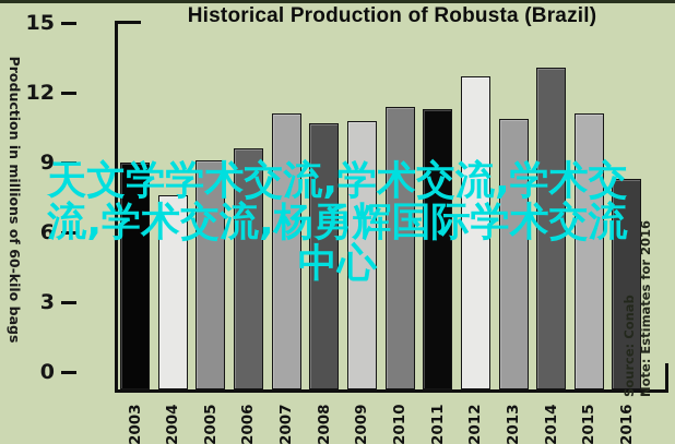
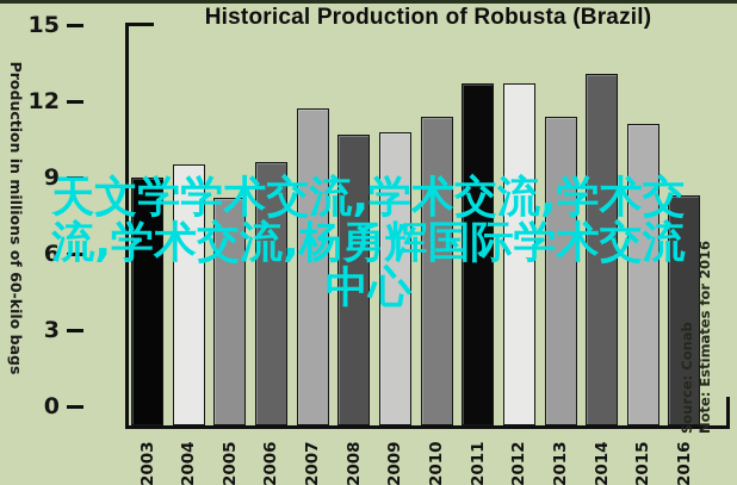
2004: 7.6 -> 9.5
2005: 9.1 -> 8.2
2007: 11.1 -> 11.7
2011: 11.3 -> 12.7
2013: 10.9 -> 11.4
